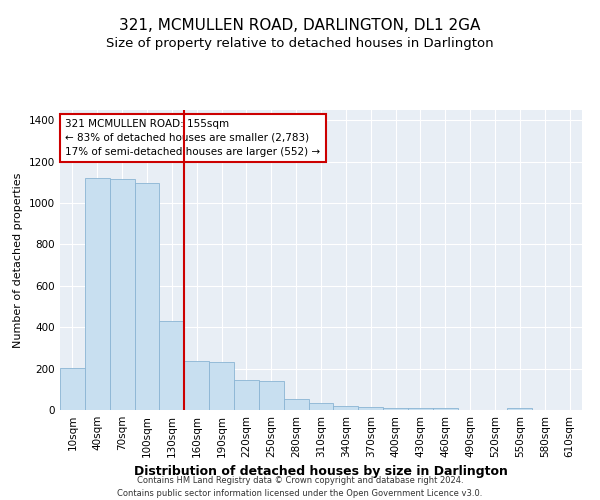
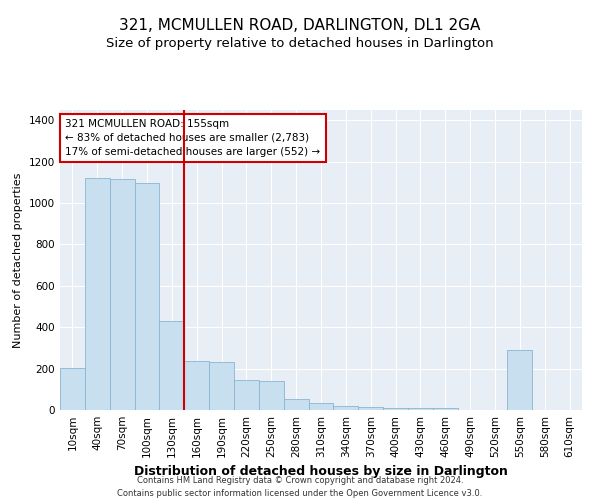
550sqm: 10 -> 290
